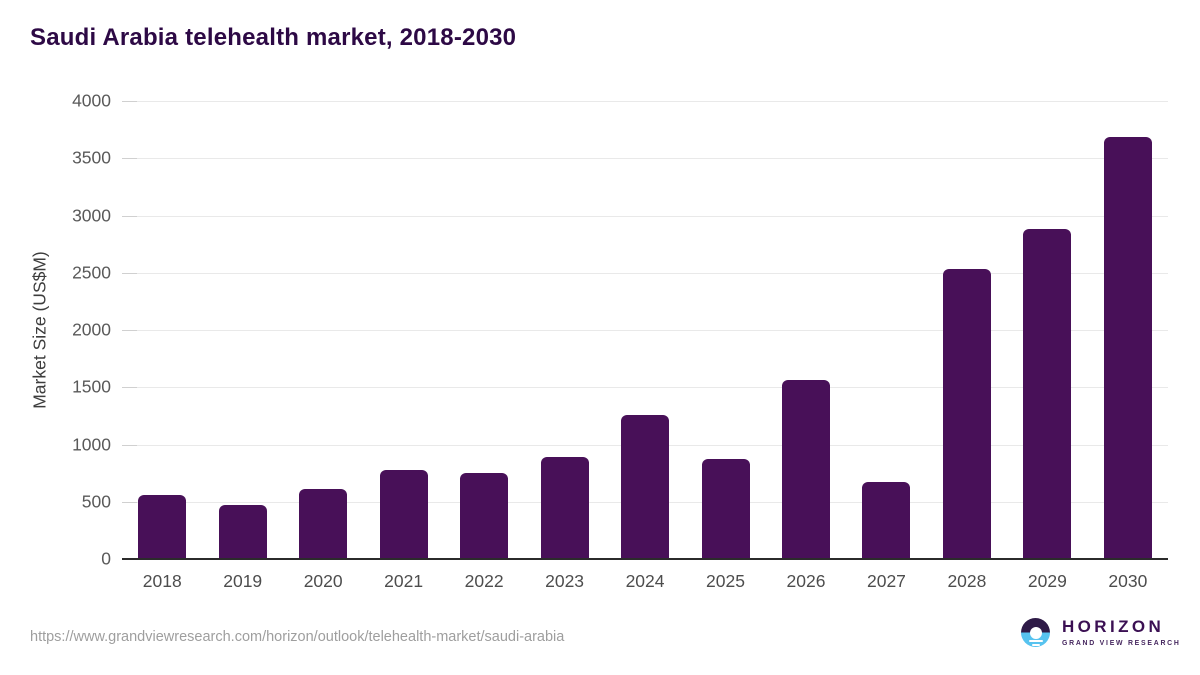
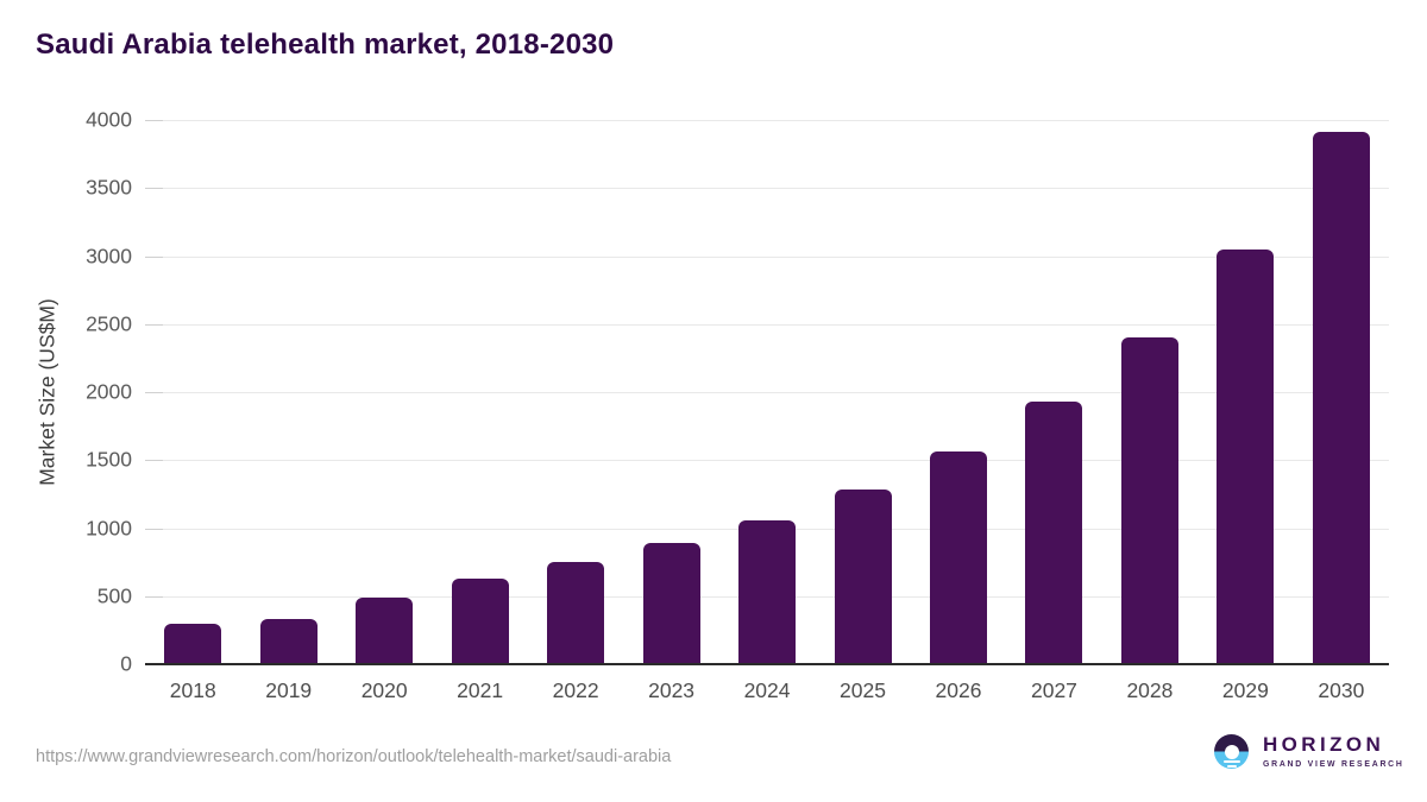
2018: 560 -> 300
2019: 470 -> 340
2020: 610 -> 480
2021: 780 -> 630
2024: 1260 -> 1060
2025: 870 -> 1280
2027: 670 -> 1930
2028: 2530 -> 2400
2029: 2880 -> 3050
2030: 3690 -> 3920
